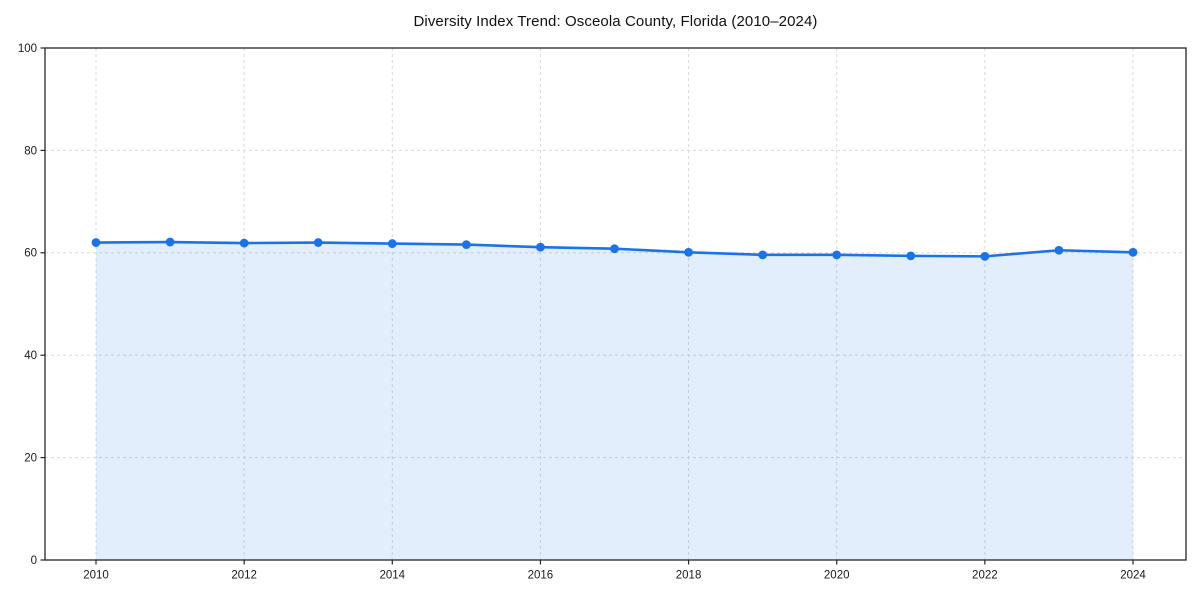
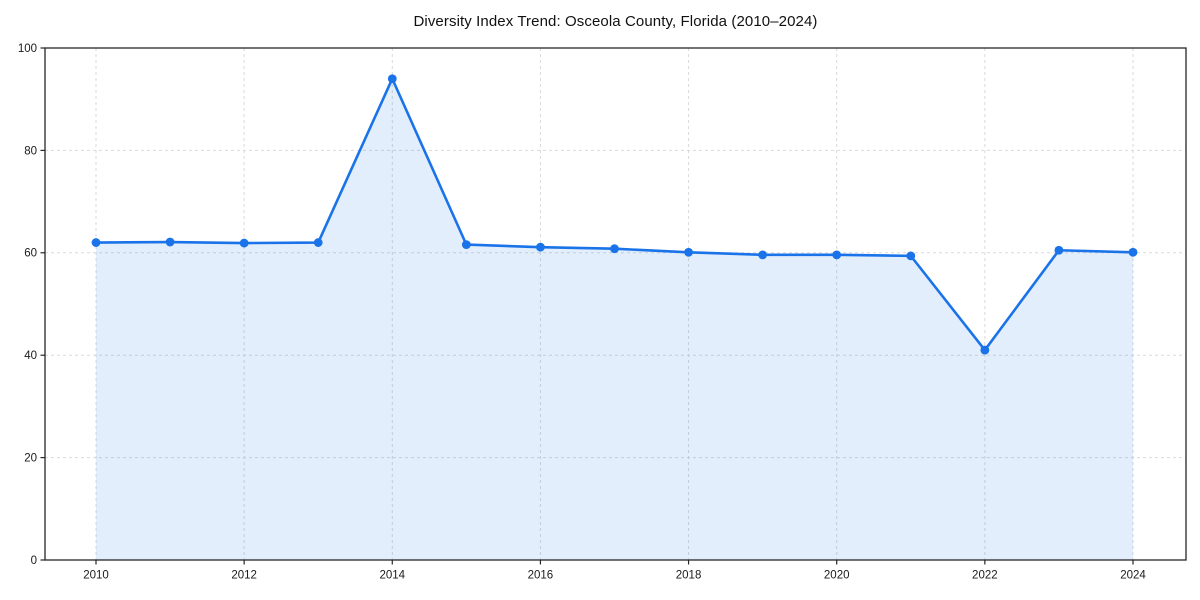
2014: 62 -> 94
2022: 59 -> 41
